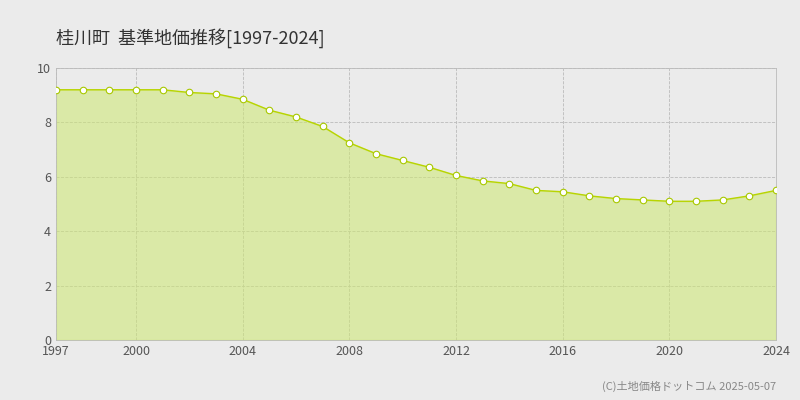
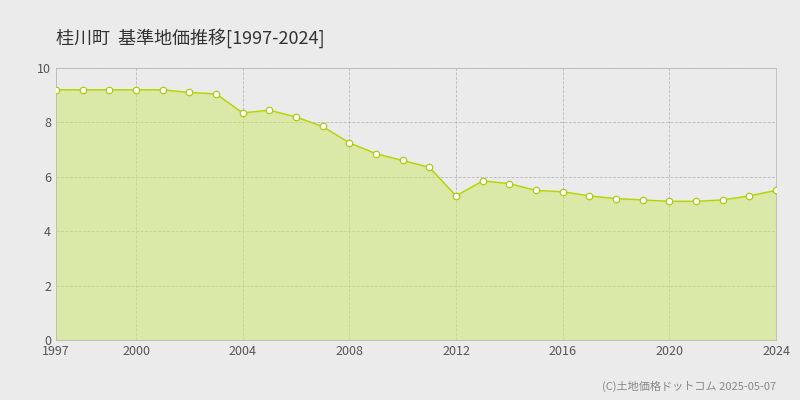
2004: 8.85 -> 8.35
2012: 6.05 -> 5.30
